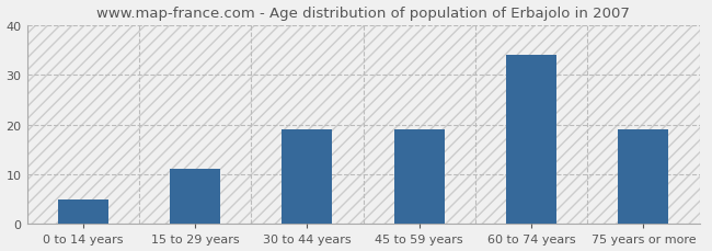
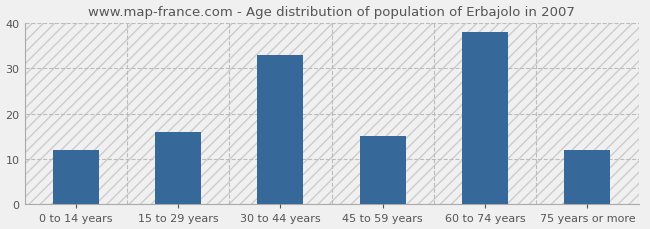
0 to 14 years: 5 -> 12
15 to 29 years: 11 -> 16
30 to 44 years: 19 -> 33
45 to 59 years: 19 -> 15
60 to 74 years: 34 -> 38
75 years or more: 19 -> 12
